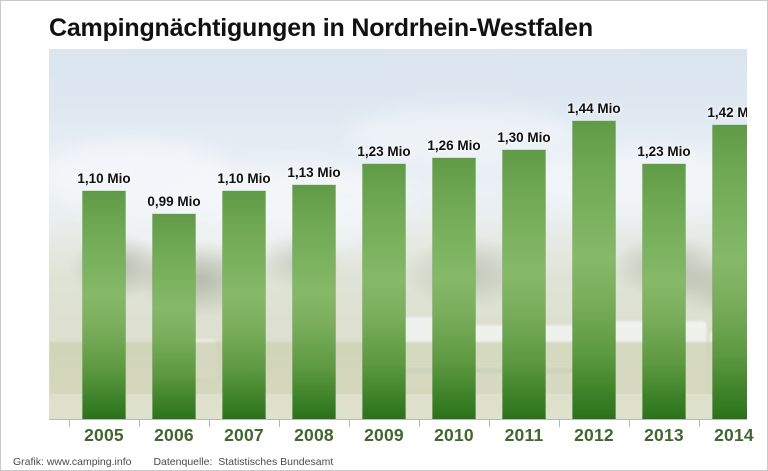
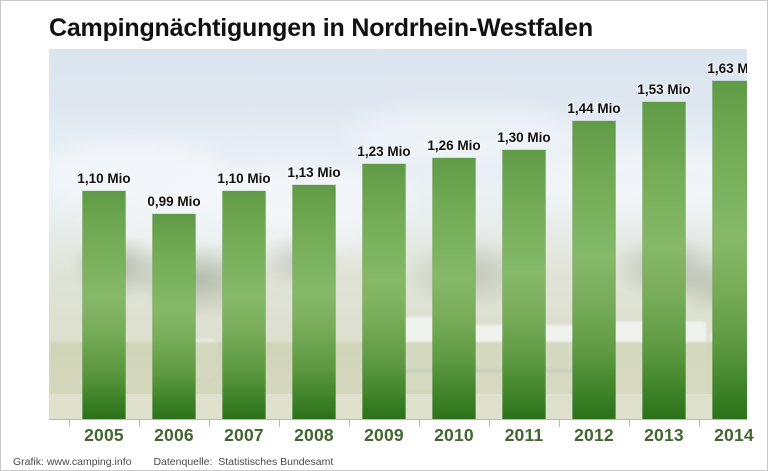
2013: 1,23 -> 1,53
2014: 1,42 -> 1,63
